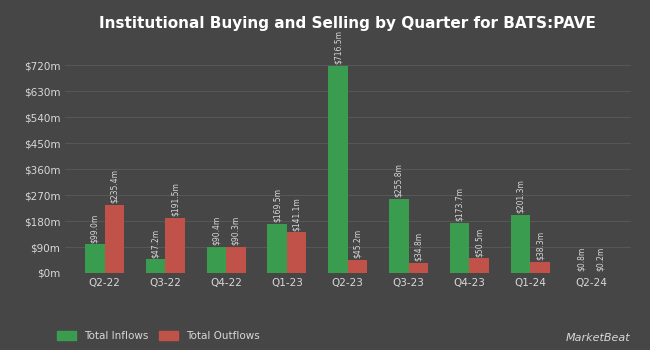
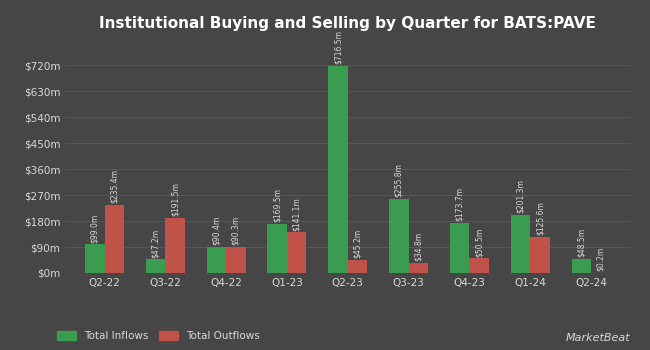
Total Outflows/Q1-24: $38.3m -> $125.6m
Total Inflows/Q2-24: $0.8m -> $48.5m
